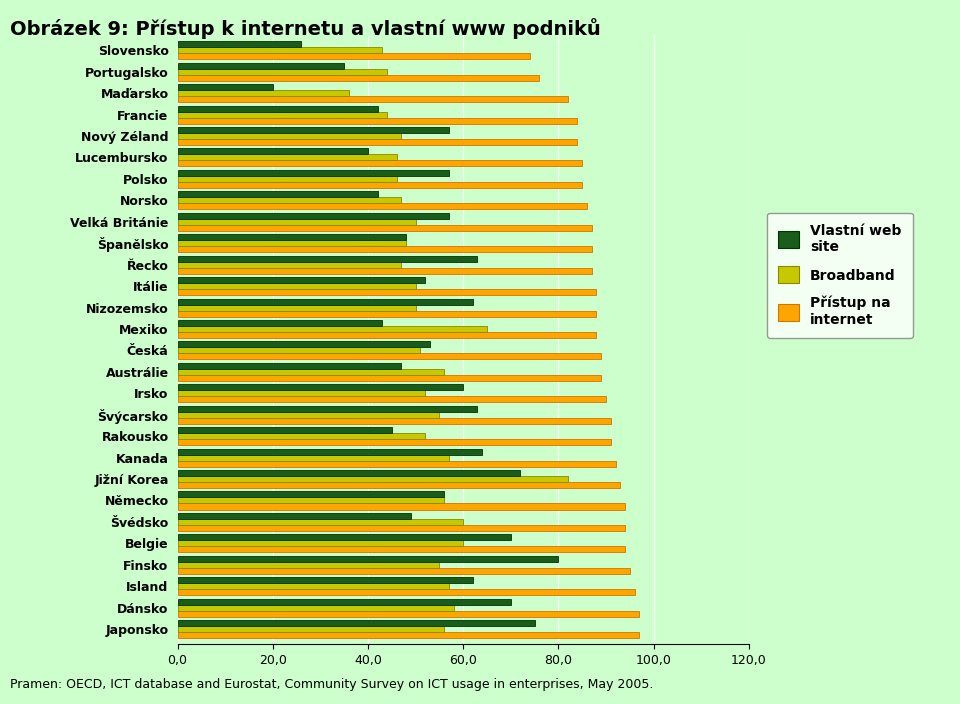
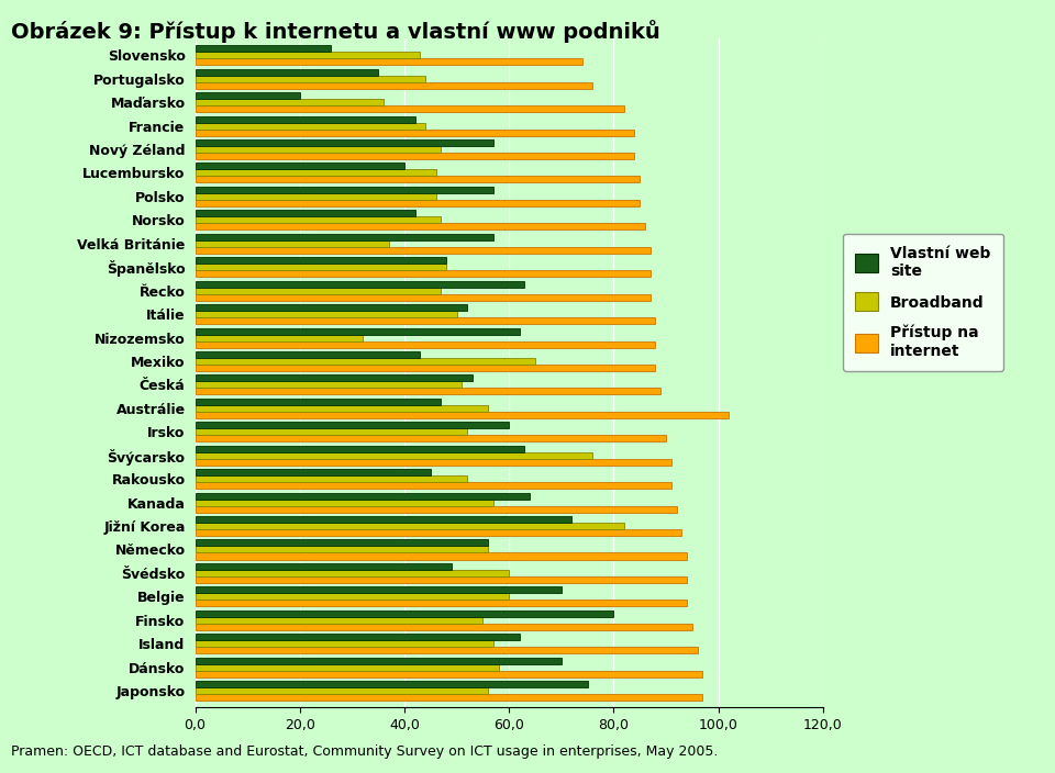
Broadband/Velká Británie: 50 -> 37
Broadband/Nizozemsko: 50 -> 32
Přístup na internet/Austrálie: 89 -> 102
Broadband/Švýcarsko: 55 -> 76
